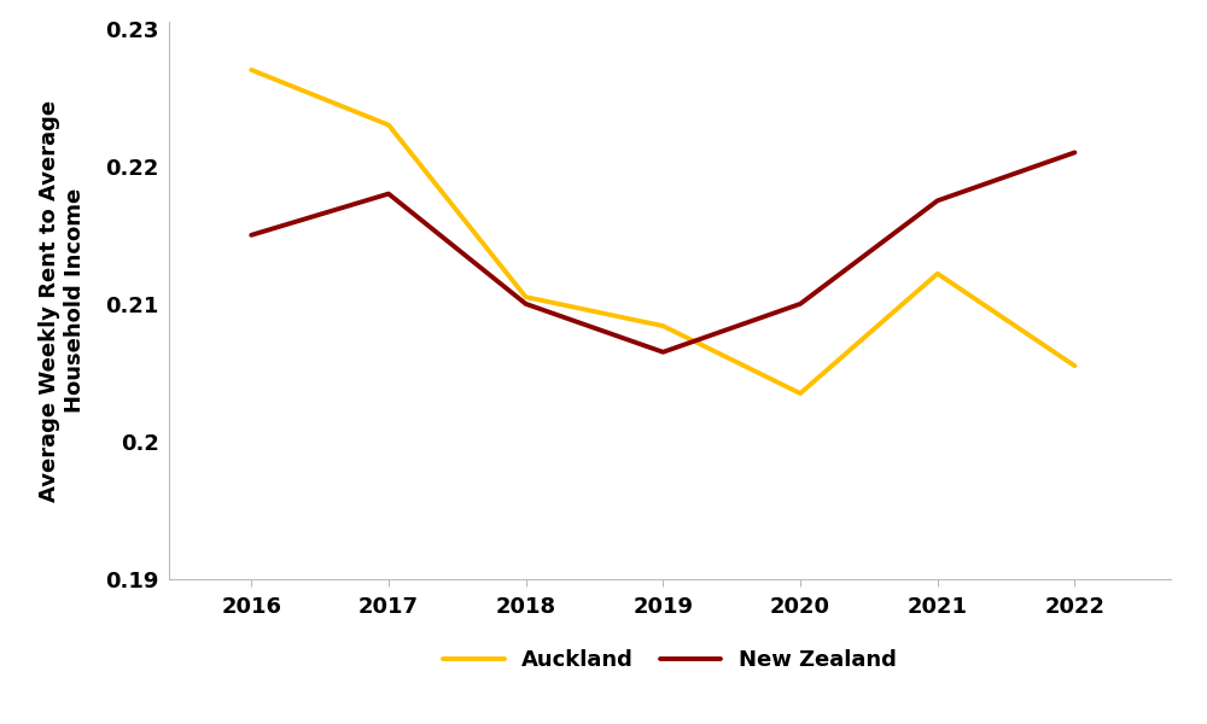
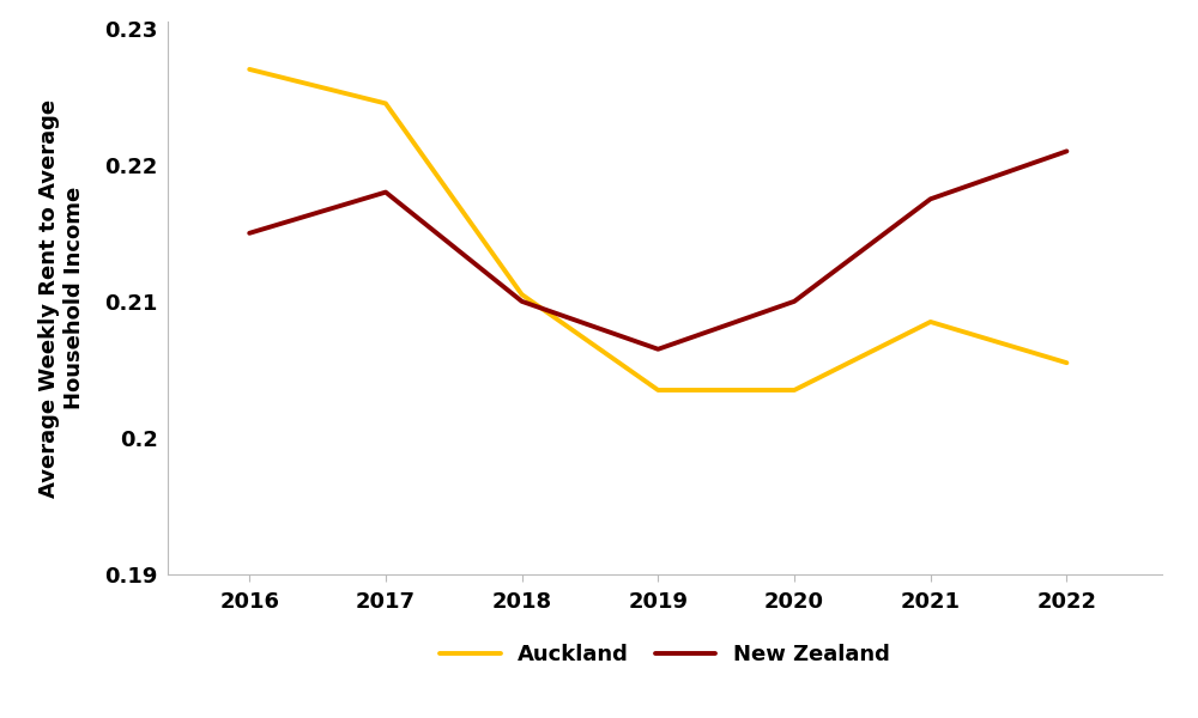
Auckland/2017: 0.2230 -> 0.2245
Auckland/2019: 0.2084 -> 0.2035
Auckland/2021: 0.2122 -> 0.2085
